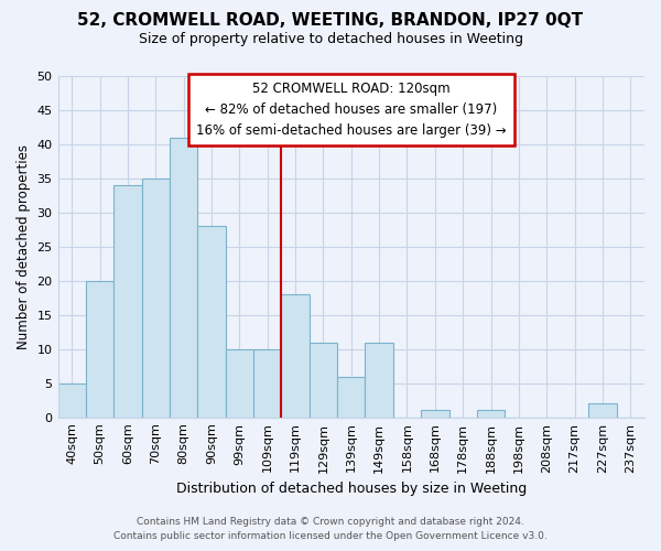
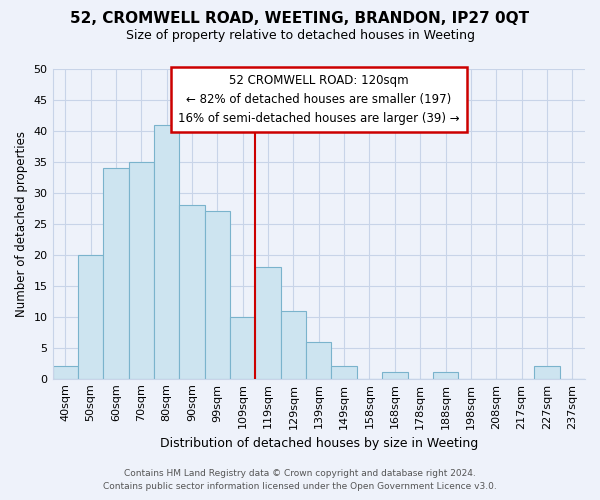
40sqm: 5 -> 2
99sqm: 10 -> 27
149sqm: 11 -> 2
